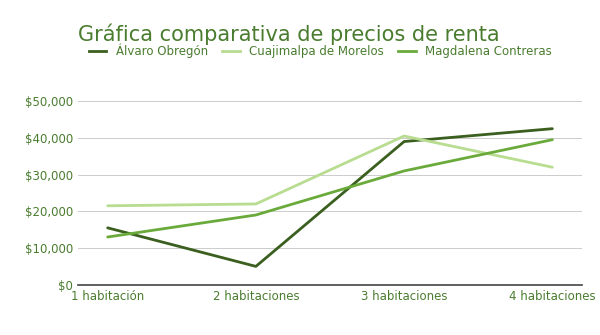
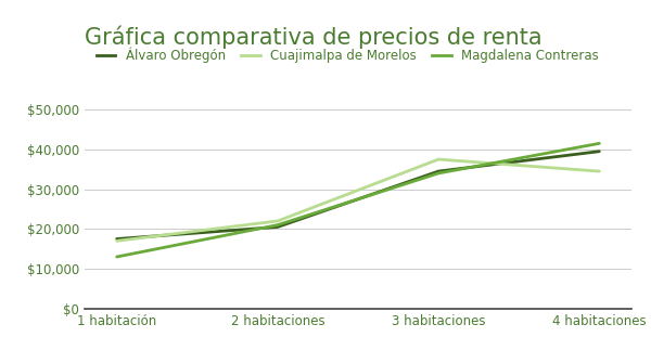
Álvaro Obregón/1 habitación: $15,500 -> $17,500
Cuajimalpa de Morelos/1 habitación: $21,500 -> $17,000
Álvaro Obregón/2 habitaciones: $5,000 -> $20,500
Magdalena Contreras/2 habitaciones: $19,000 -> $21,000
Álvaro Obregón/3 habitaciones: $39,000 -> $34,500
Cuajimalpa de Morelos/3 habitaciones: $40,500 -> $37,500
Magdalena Contreras/3 habitaciones: $31,000 -> $34,000
Álvaro Obregón/4 habitaciones: $42,500 -> $39,500
Cuajimalpa de Morelos/4 habitaciones: $32,000 -> $34,500
Magdalena Contreras/4 habitaciones: $39,500 -> $41,500
